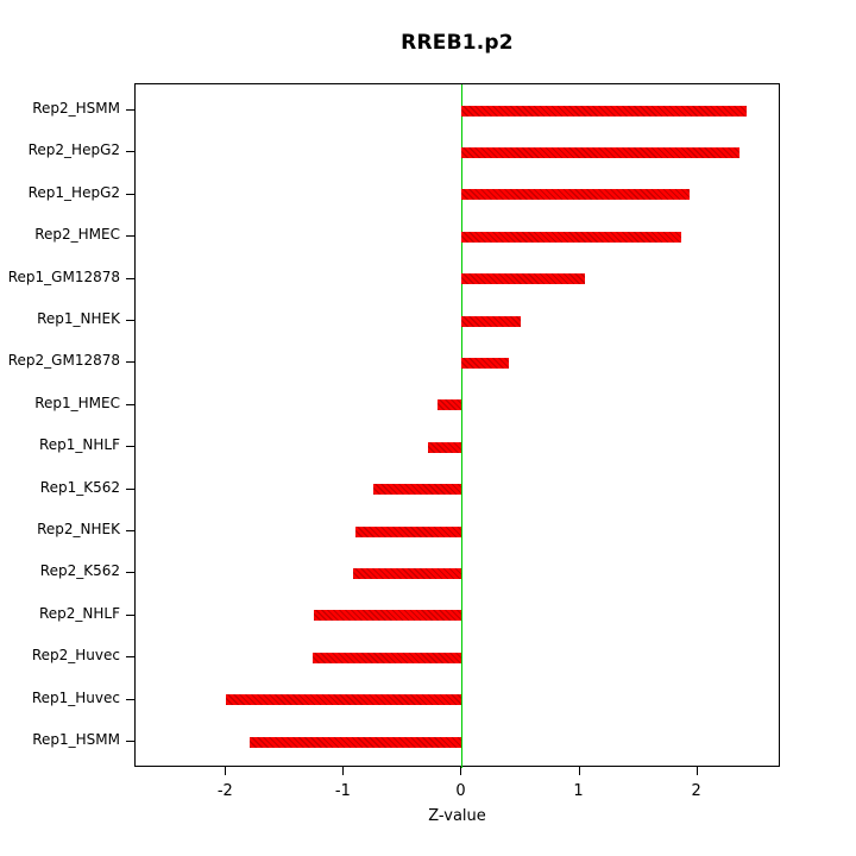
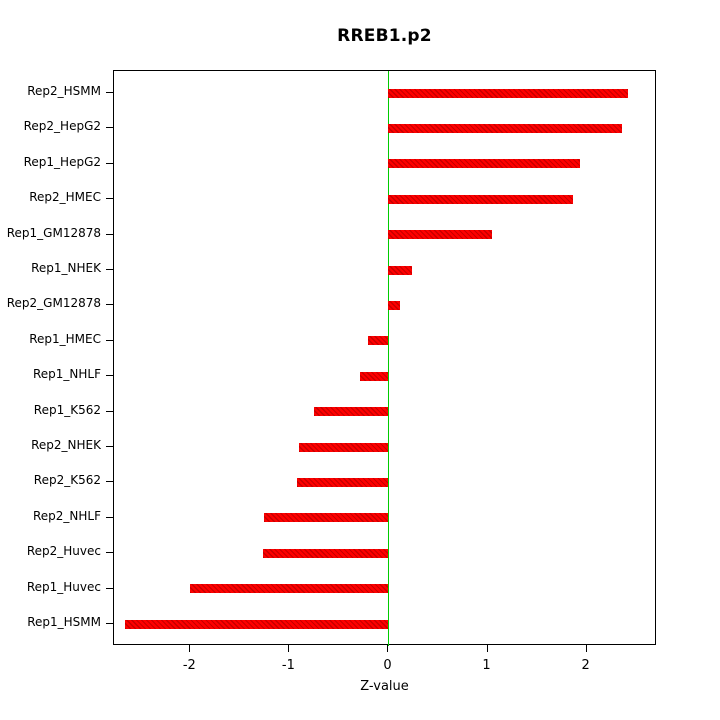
Rep1_NHEK: 0.5 -> 0.2
Rep2_GM12878: 0.4 -> 0.1
Rep1_HSMM: -1.8 -> -2.7
